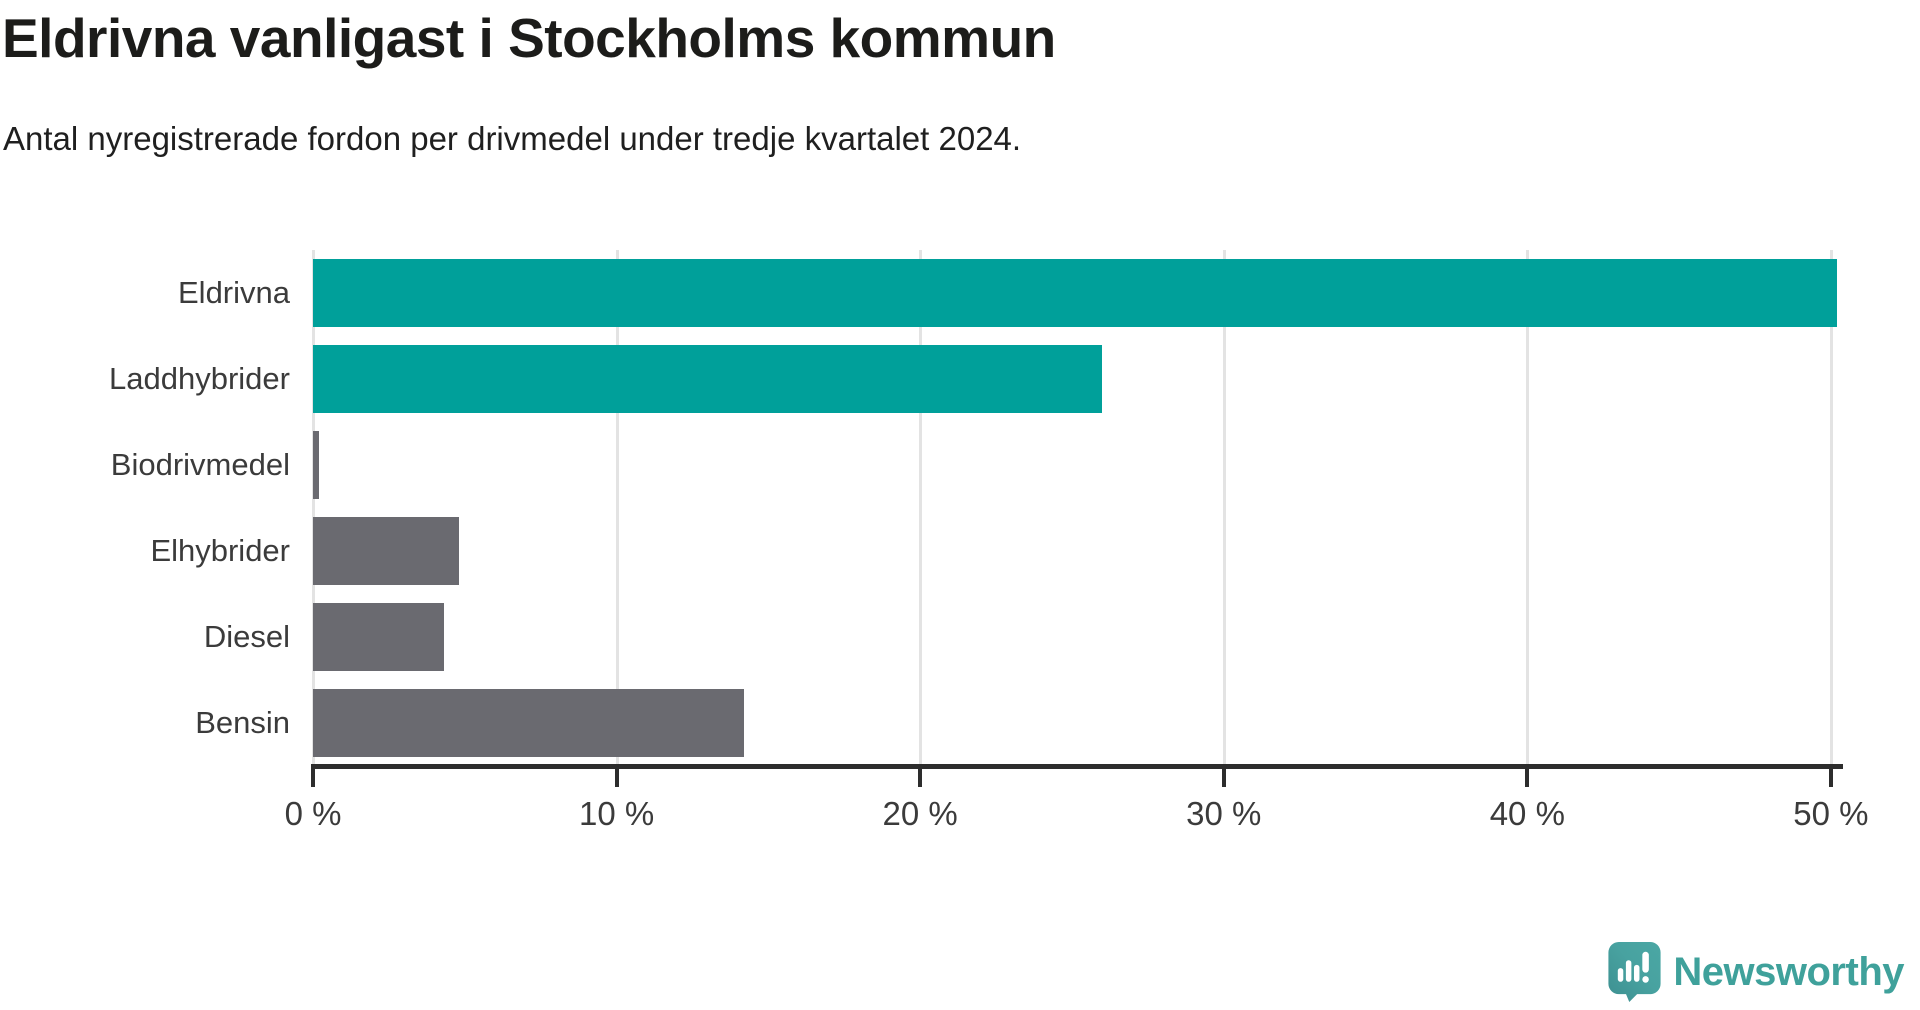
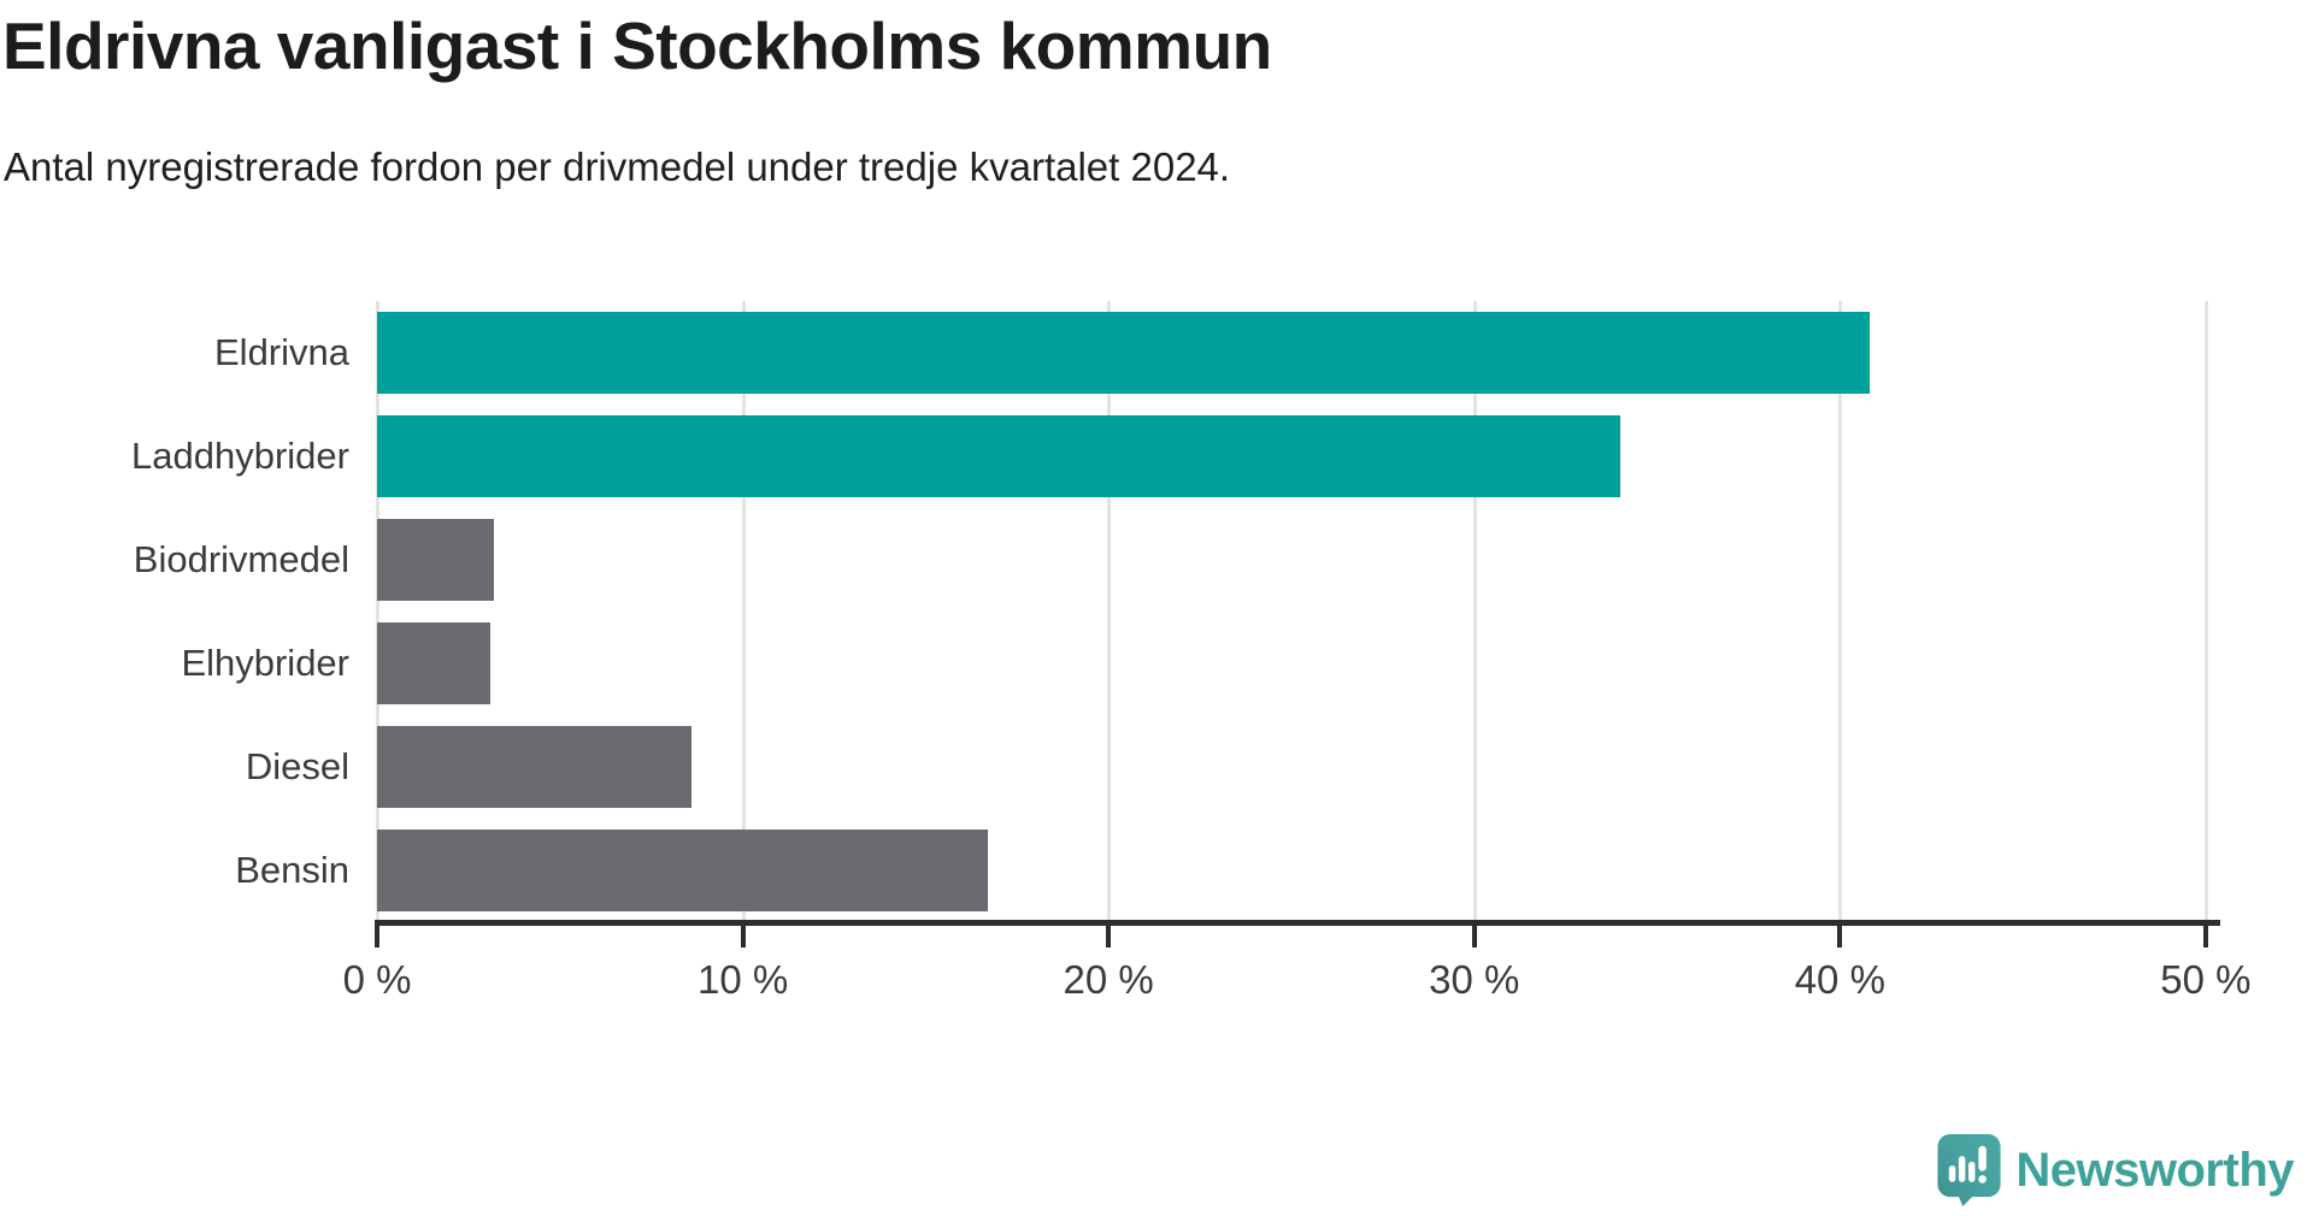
Eldrivna: 50.2% -> 40.8%
Laddhybrider: 26.0% -> 34.0%
Biodrivmedel: 0.2% -> 3.2%
Elhybrider: 4.8% -> 3.1%
Diesel: 4.3% -> 8.6%
Bensin: 14.2% -> 16.7%
